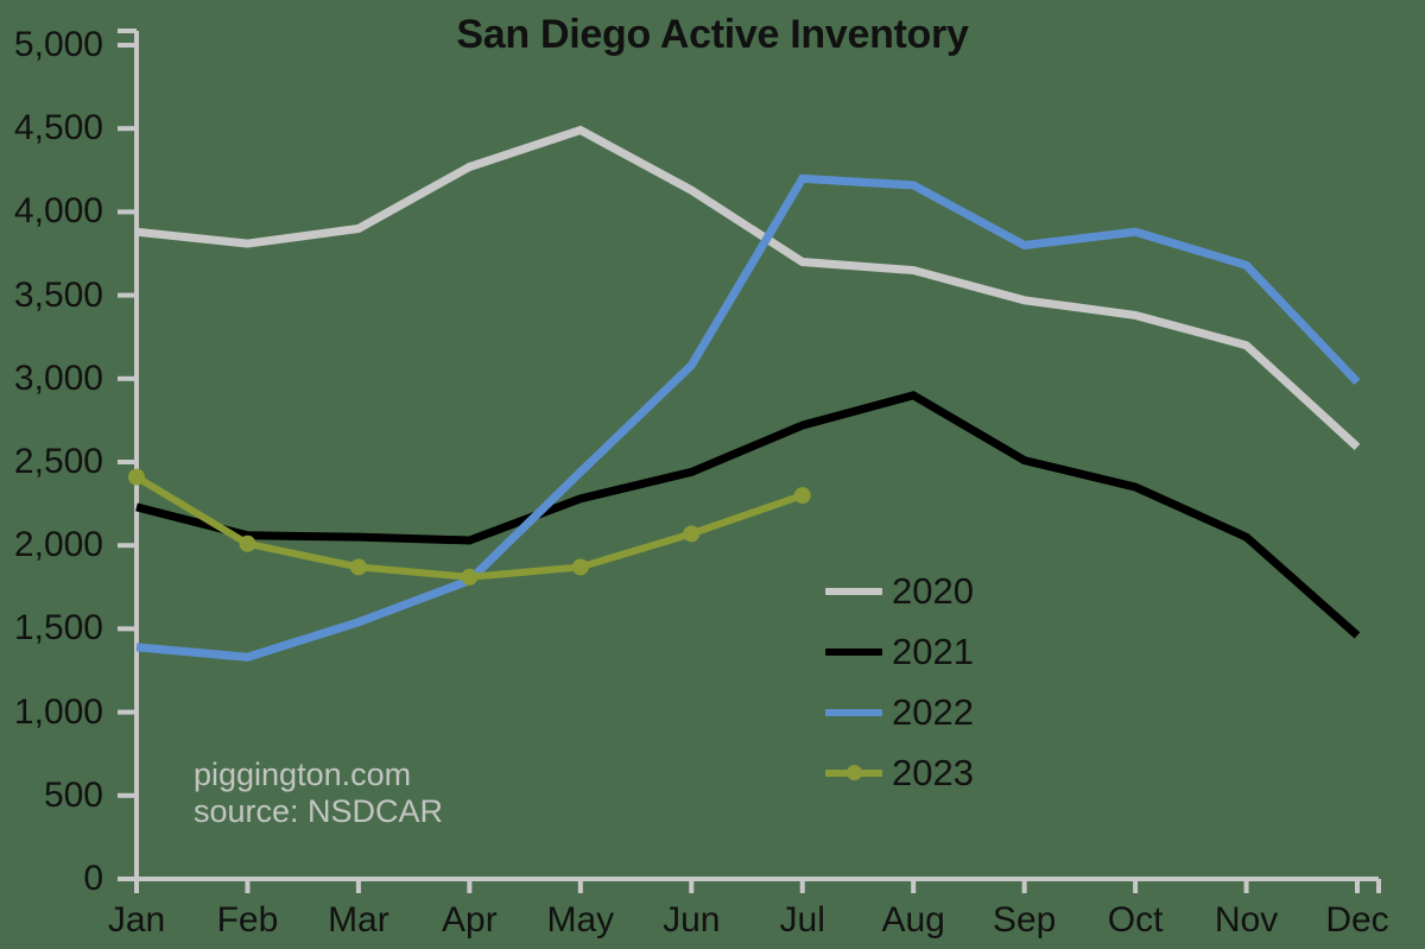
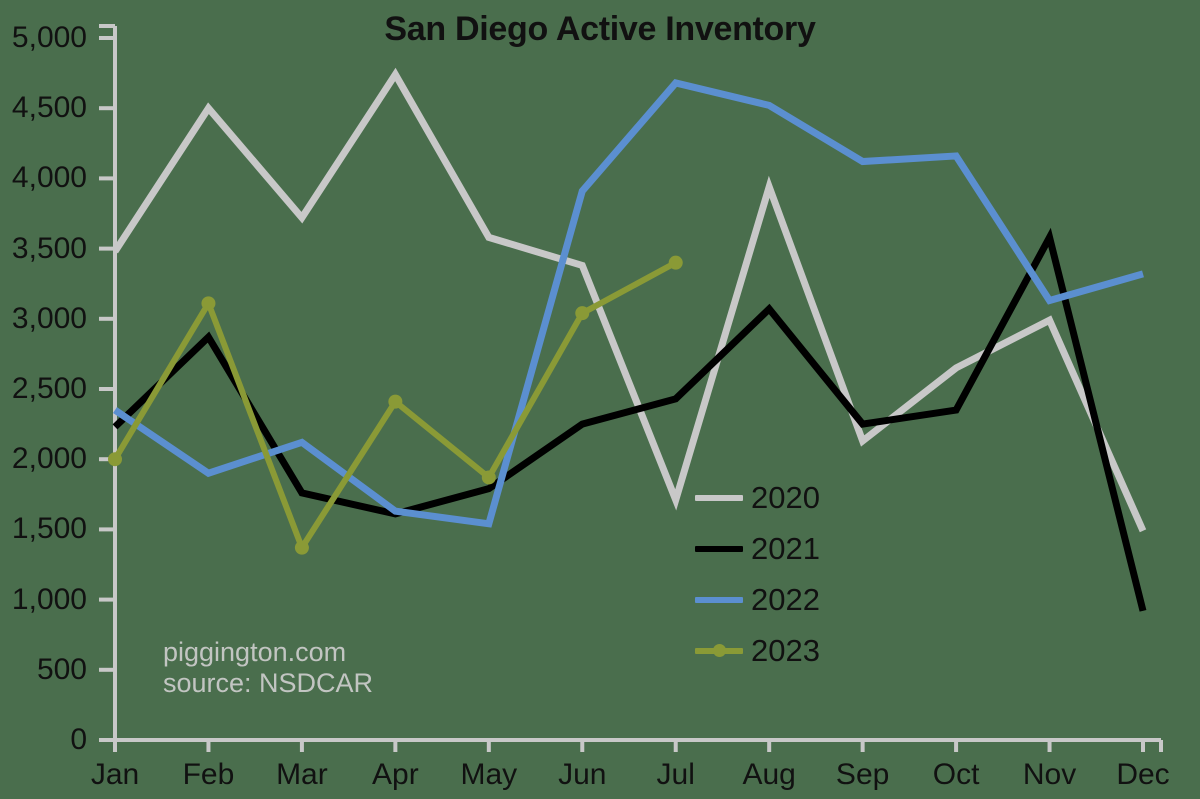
2020/Jan: 3880 -> 3480
2022/Jan: 1390 -> 2350
2023/Jan: 2410 -> 2000
2020/Feb: 3810 -> 4500
2021/Feb: 2060 -> 2870
2022/Feb: 1330 -> 1900
2023/Feb: 2010 -> 3110
2020/Mar: 3900 -> 3720
2021/Mar: 2050 -> 1760
2022/Mar: 1540 -> 2120
2023/Mar: 1870 -> 1370
2020/Apr: 4270 -> 4740
2021/Apr: 2030 -> 1610
2022/Apr: 1790 -> 1630
2023/Apr: 1810 -> 2410
2020/May: 4490 -> 3580
2021/May: 2280 -> 1790
2022/May: 2440 -> 1540
2020/Jun: 4130 -> 3380
2021/Jun: 2440 -> 2250
2022/Jun: 3080 -> 3910
2023/Jun: 2070 -> 3040
2020/Jul: 3700 -> 1710
2021/Jul: 2720 -> 2430
2022/Jul: 4200 -> 4680
2023/Jul: 2300 -> 3400
2020/Aug: 3650 -> 3940
2021/Aug: 2900 -> 3070
2022/Aug: 4160 -> 4520
2020/Sep: 3470 -> 2130
2021/Sep: 2510 -> 2250
2022/Sep: 3800 -> 4120
2020/Oct: 3380 -> 2650
2022/Oct: 3880 -> 4160
2020/Nov: 3200 -> 2990
2021/Nov: 2050 -> 3580
2022/Nov: 3680 -> 3130
2020/Dec: 2590 -> 1490
2021/Dec: 1460 -> 920
2022/Dec: 2980 -> 3320
